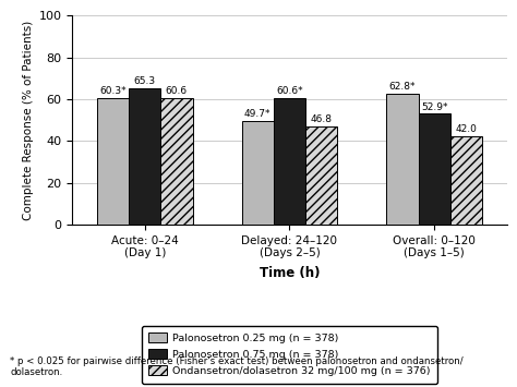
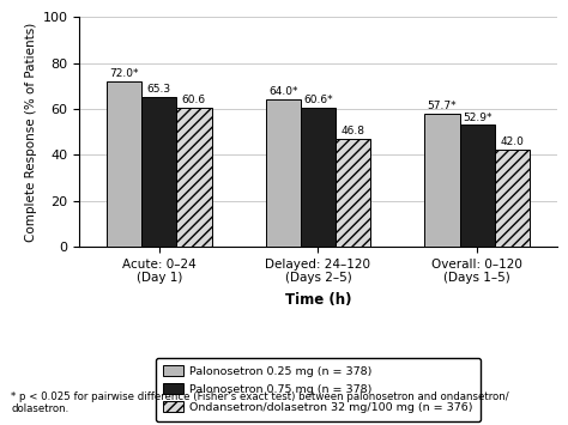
Palonosetron 0.25 mg (n = 378)/Acute: 0–24 (Day 1): 60.3* -> 72.0*
Palonosetron 0.25 mg (n = 378)/Delayed: 24–120 (Days 2–5): 49.7* -> 64.0*
Palonosetron 0.25 mg (n = 378)/Overall: 0–120 (Days 1–5): 62.8* -> 57.7*
